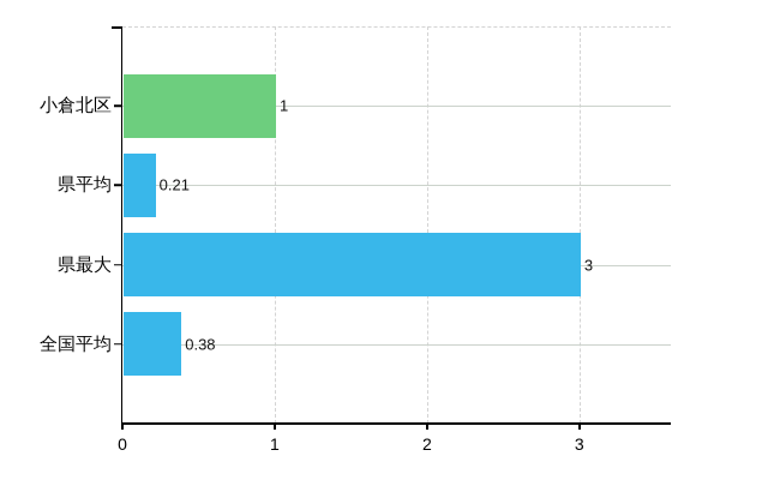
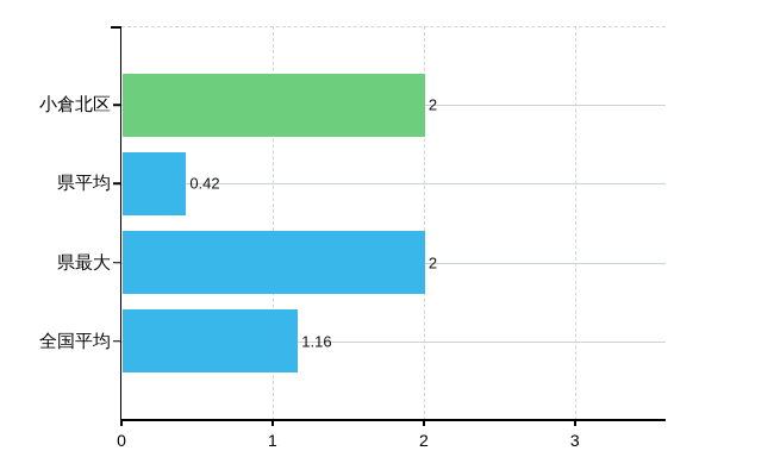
小倉北区: 1 -> 2
県平均: 0.21 -> 0.42
県最大: 3 -> 2
全国平均: 0.38 -> 1.16
